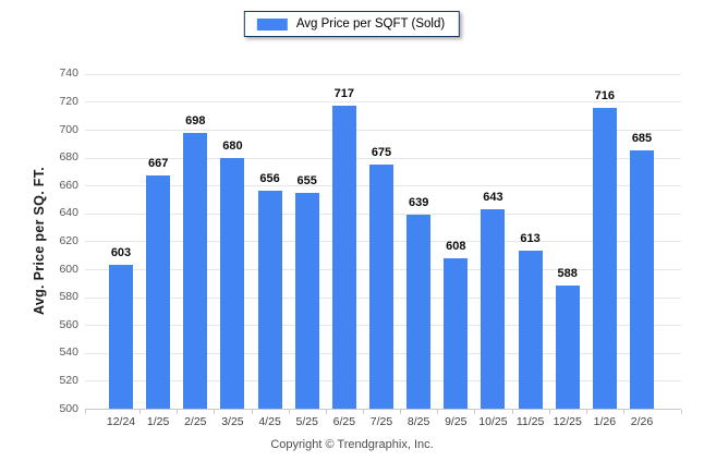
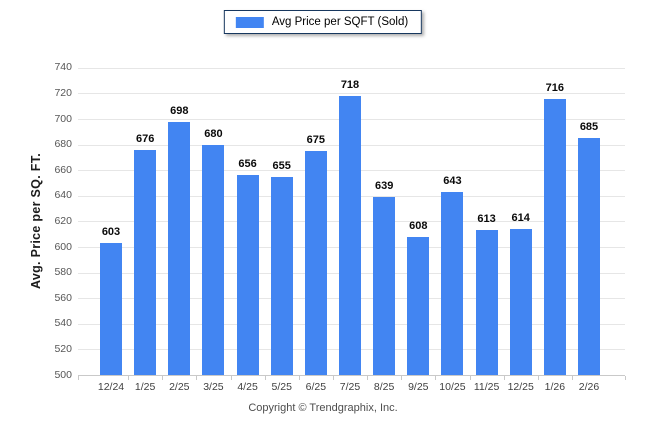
1/25: 667 -> 676
6/25: 717 -> 675
7/25: 675 -> 718
12/25: 588 -> 614
